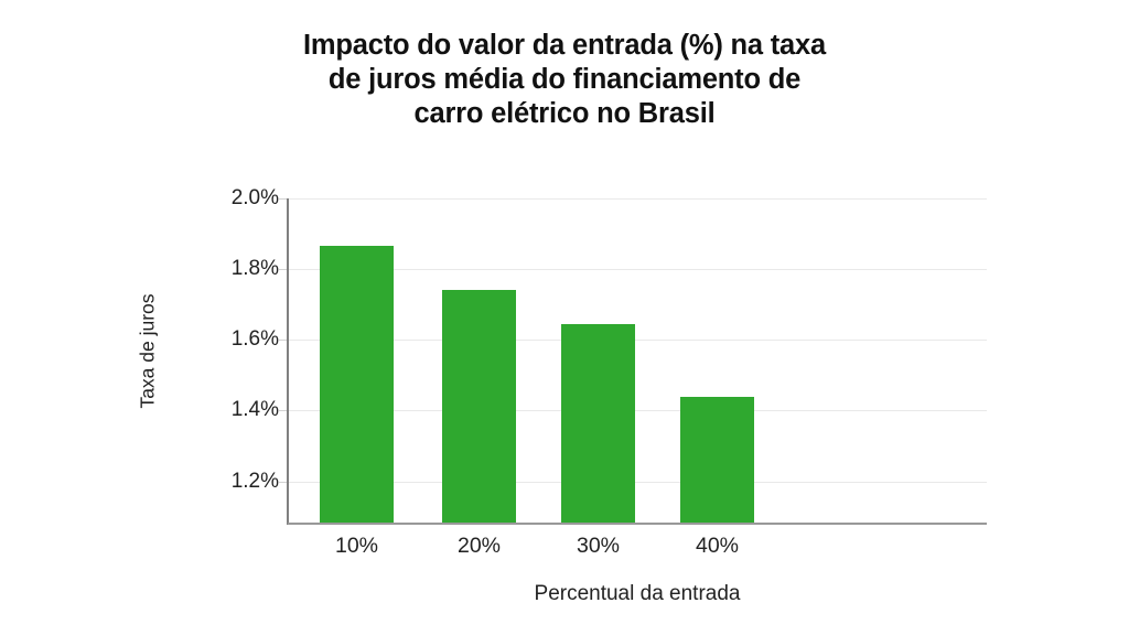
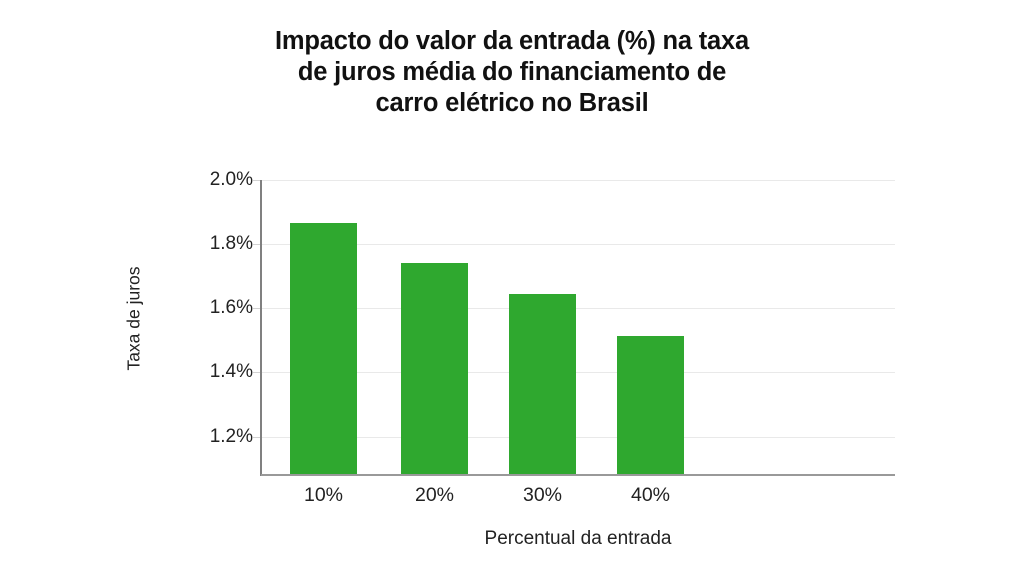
40%: 1.44% -> 1.51%
